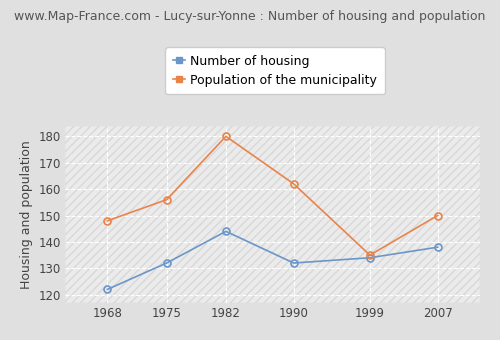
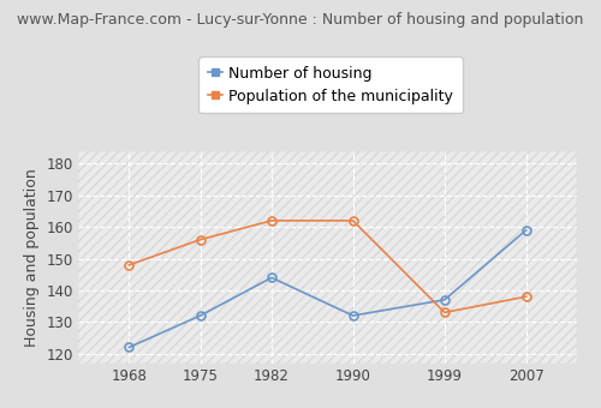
Population of the municipality/1982: 180 -> 162
Number of housing/1999: 134 -> 137
Population of the municipality/1999: 135 -> 133
Number of housing/2007: 138 -> 159
Population of the municipality/2007: 150 -> 138
